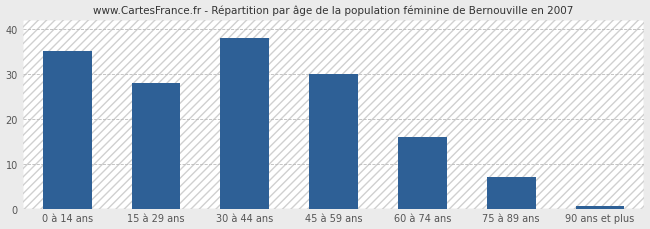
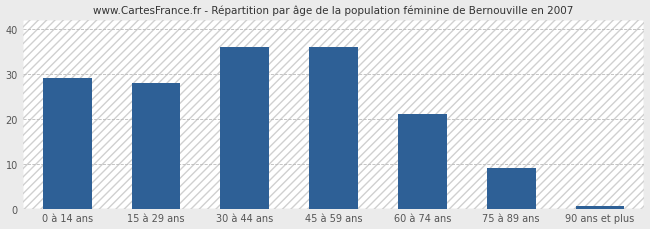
0 à 14 ans: 35.0 -> 29.0
30 à 44 ans: 38.0 -> 36.0
45 à 59 ans: 30.0 -> 36.0
60 à 74 ans: 16.0 -> 21.0
75 à 89 ans: 7.0 -> 9.0
